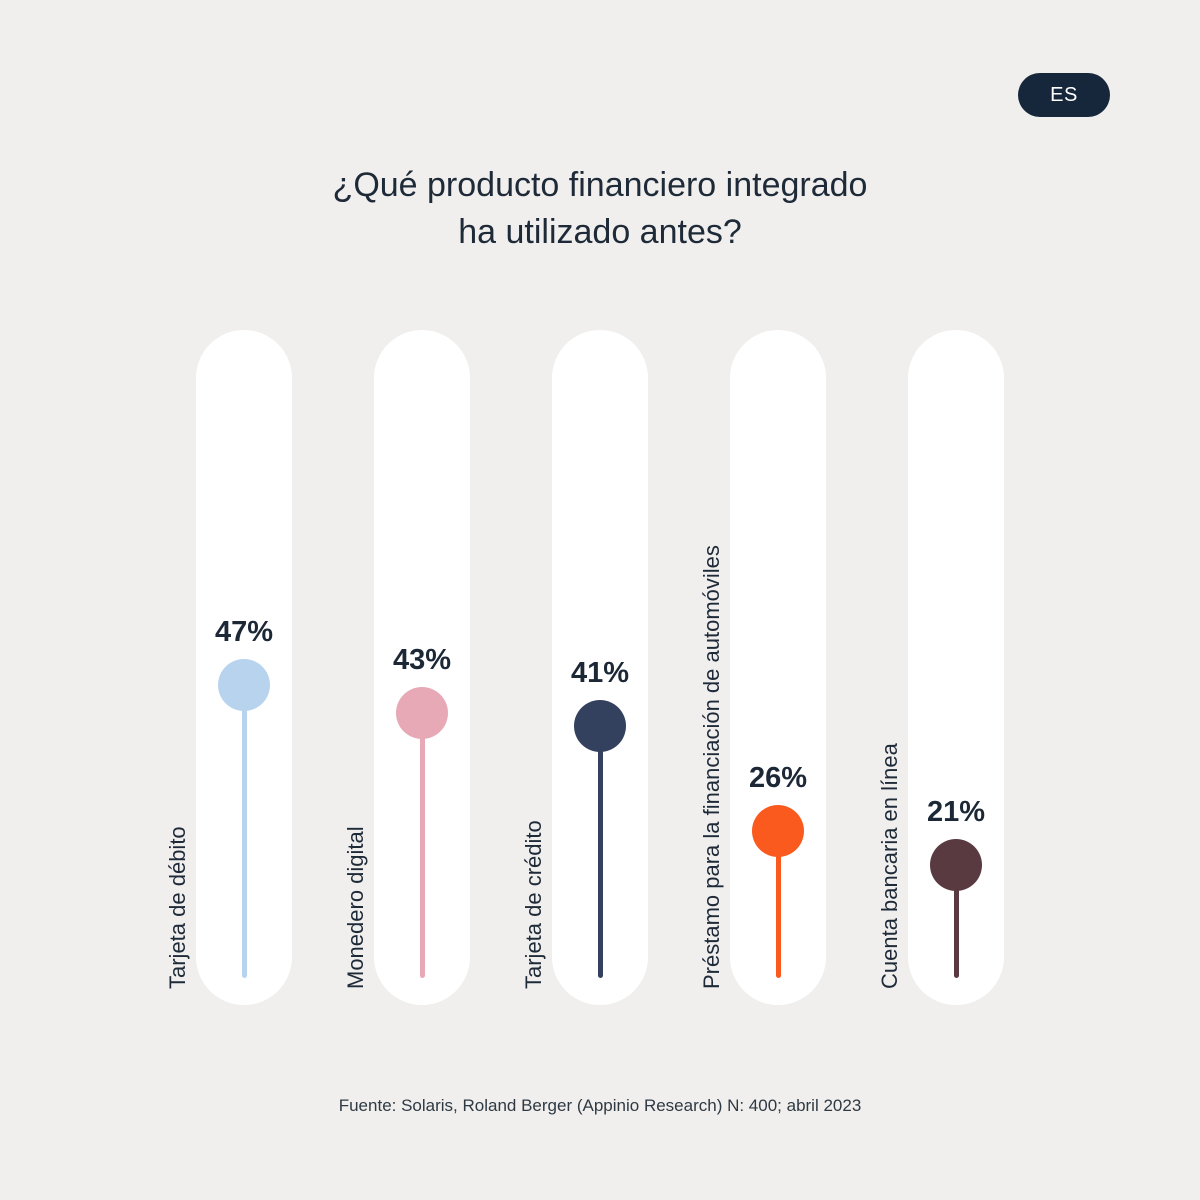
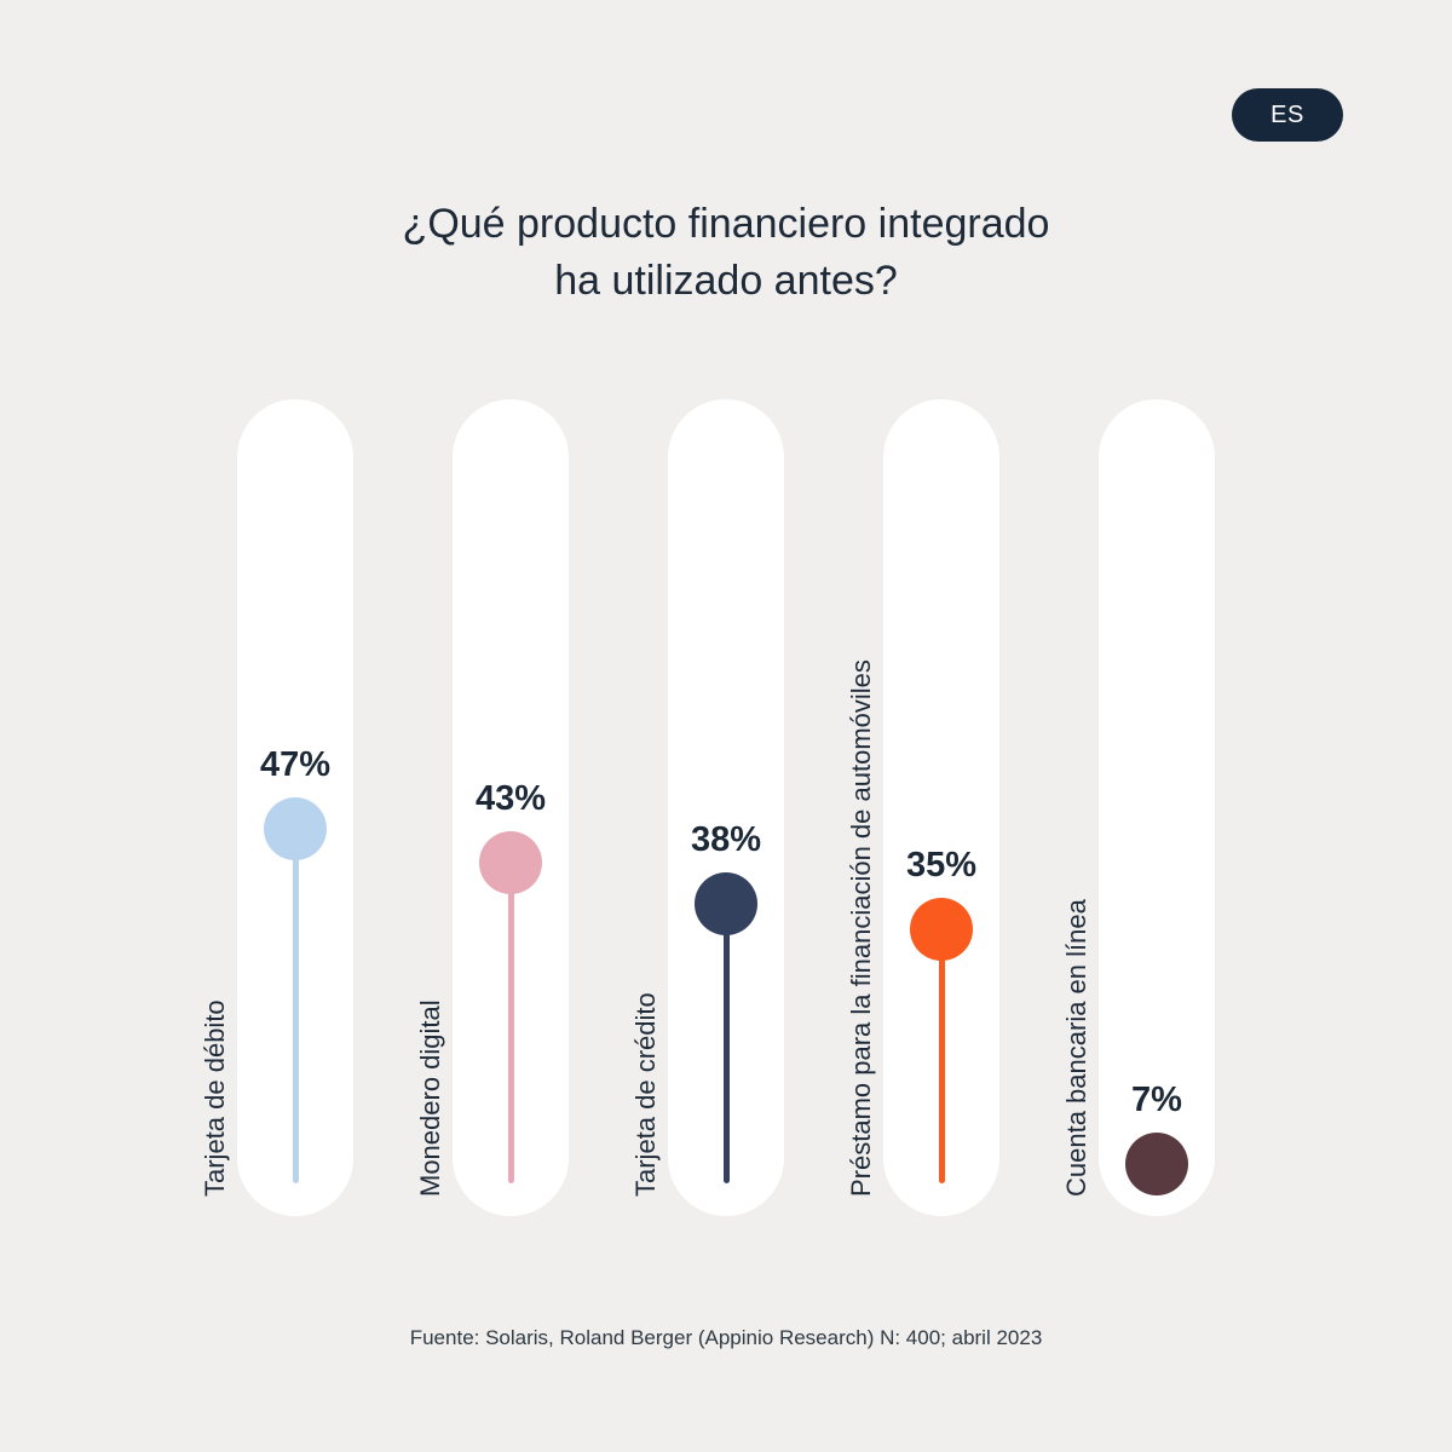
Tarjeta de crédito: 41% -> 38%
Préstamo para la financiación de automóviles: 26% -> 35%
Cuenta bancaria en línea: 21% -> 7%
